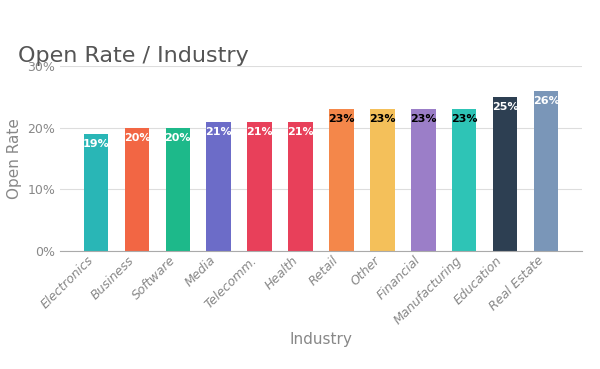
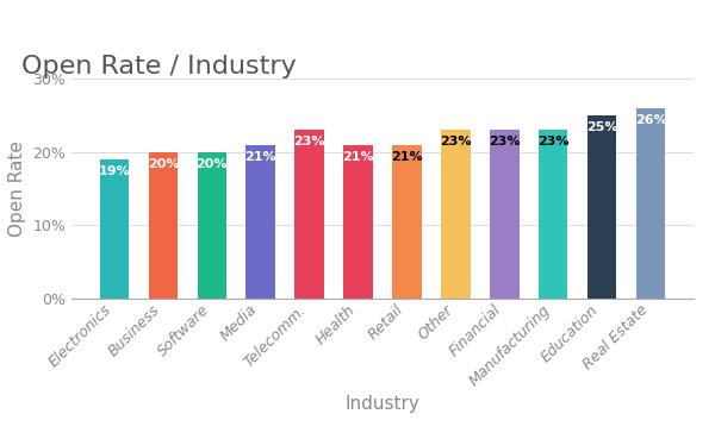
Telecomm.: 21% -> 23%
Retail: 23% -> 21%
